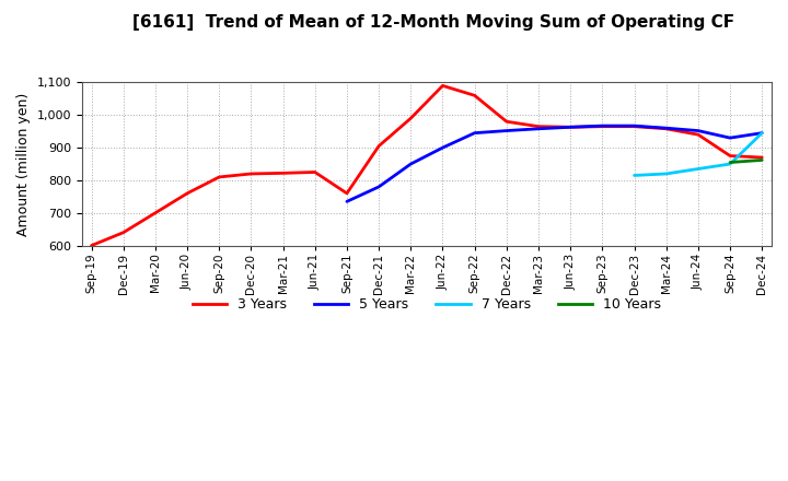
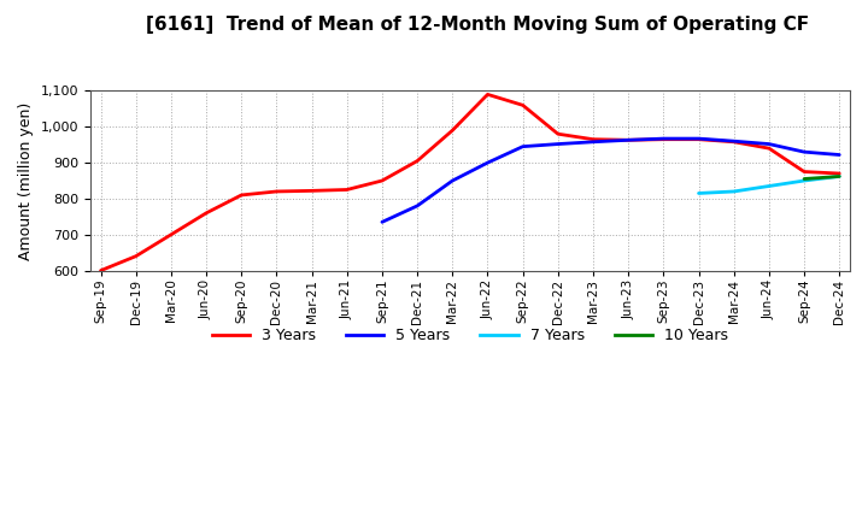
3 Years/Sep-21: 760 -> 850
5 Years/Dec-24: 945 -> 922
7 Years/Dec-24: 945 -> 862
